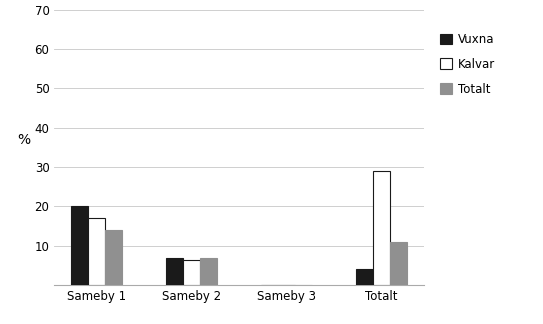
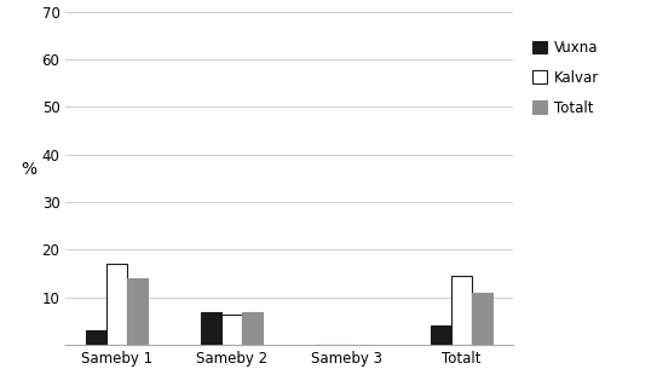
Vuxna/Sameby 1: 20 -> 3
Kalvar/Totalt: 29.0 -> 14.5
